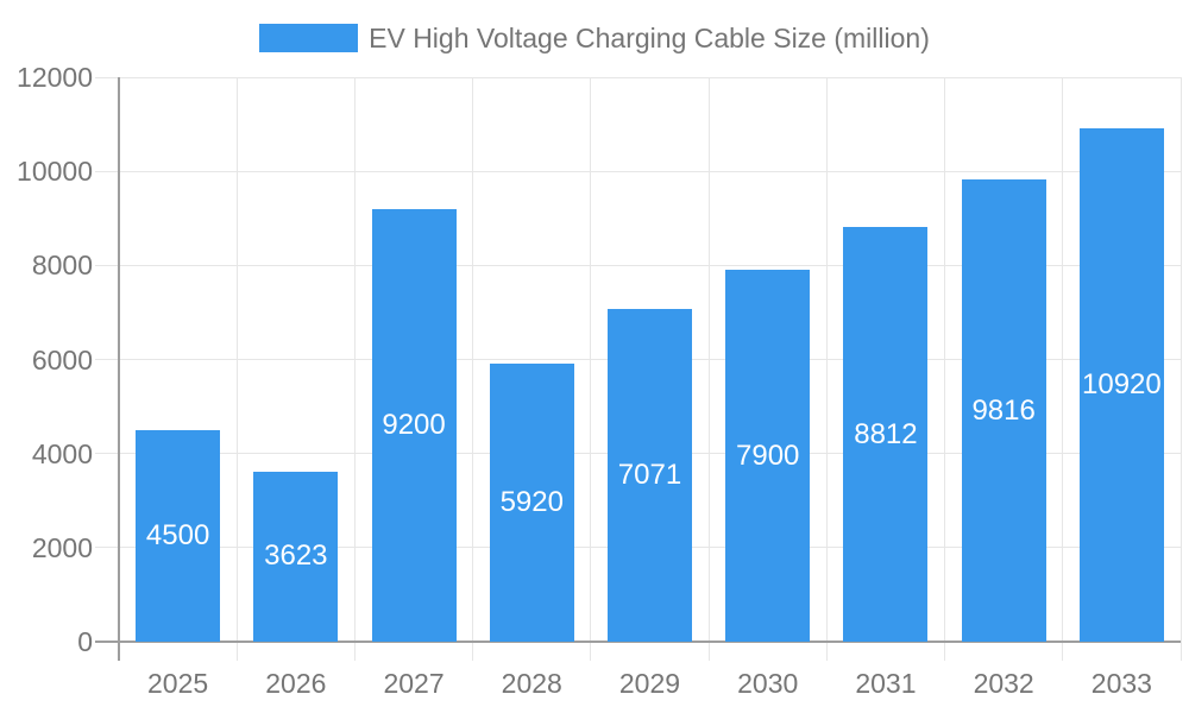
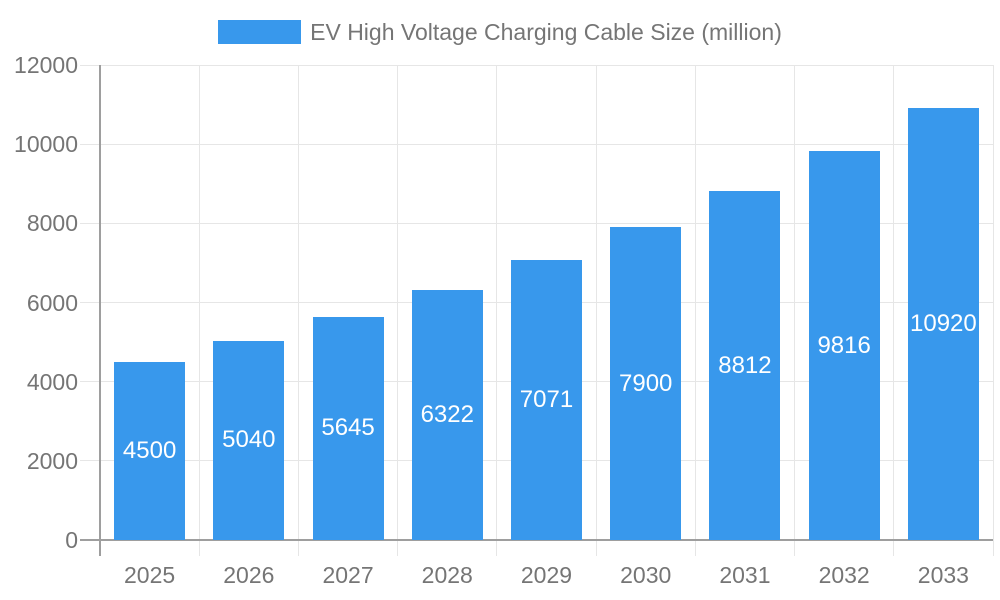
2026: 3623 -> 5040
2027: 9200 -> 5645
2028: 5920 -> 6322
